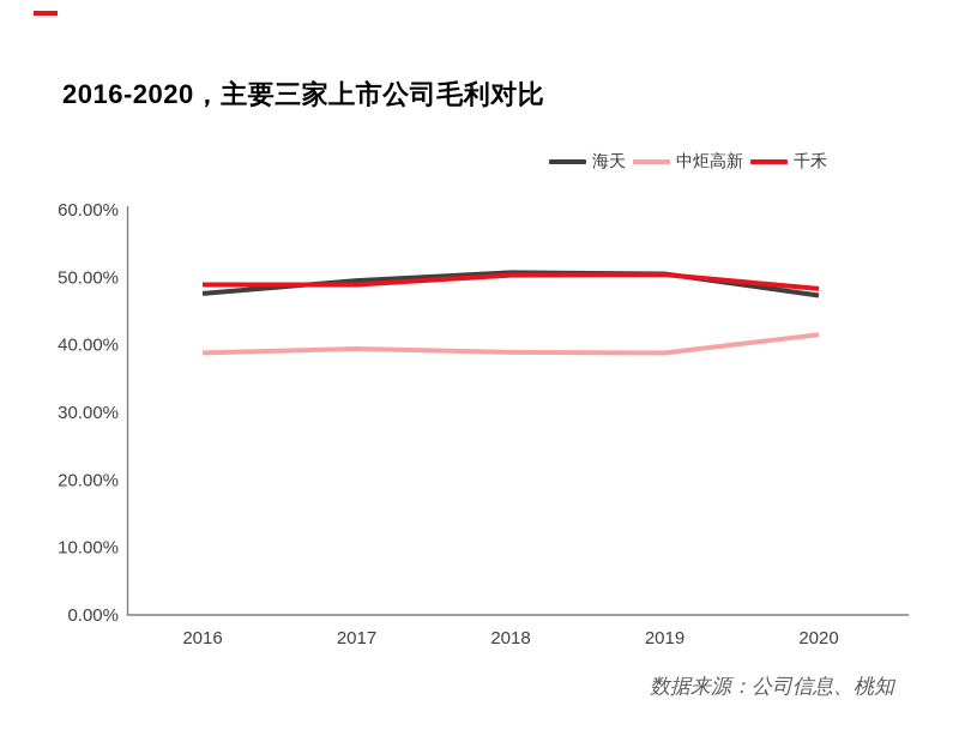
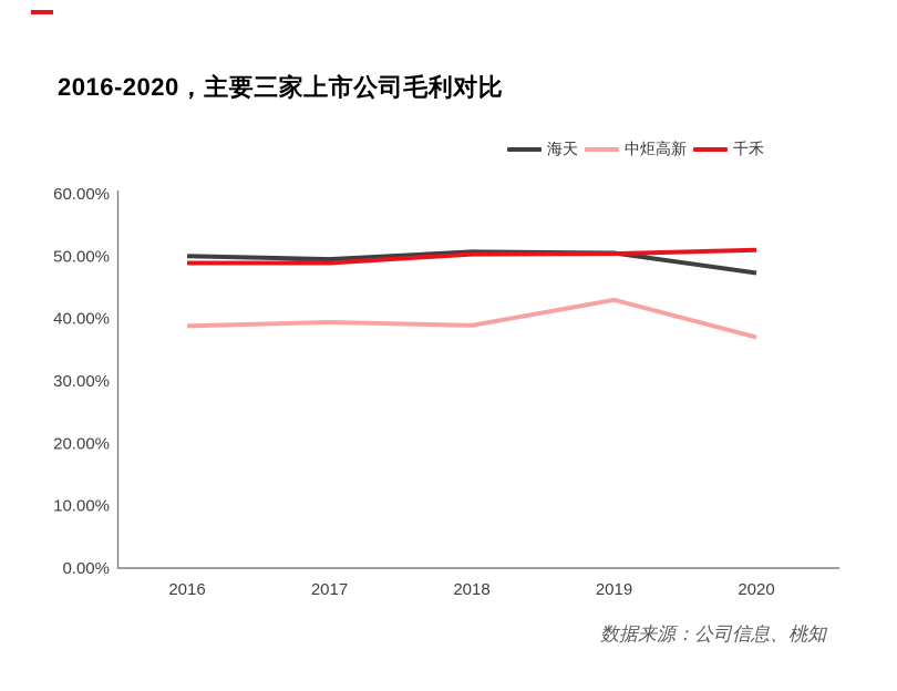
海天/2016: 48% -> 50%
中炬高新/2019: 39% -> 43%
中炬高新/2020: 42% -> 37%
千禾/2020: 48% -> 51%
